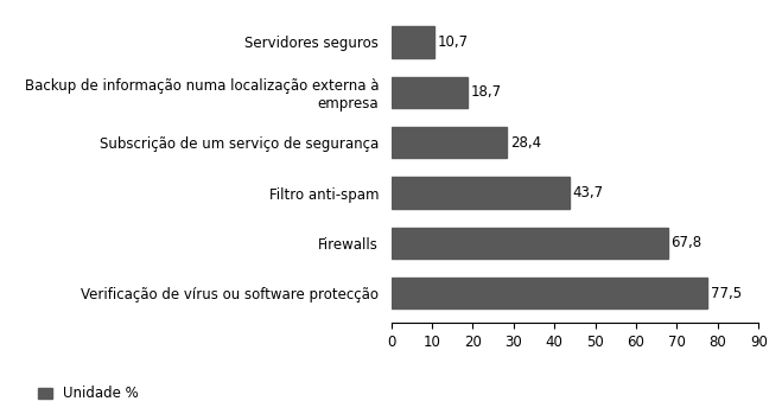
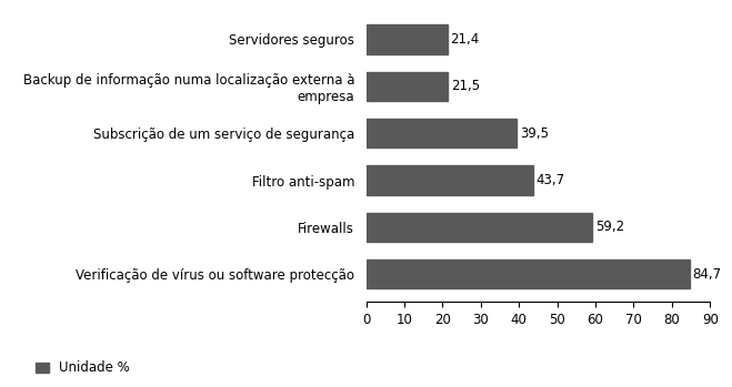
Servidores seguros: 10,7 -> 21,4
Backup de informação numa localização externa à empresa: 18,7 -> 21,5
Subscrição de um serviço de segurança: 28,4 -> 39,5
Firewalls: 67,8 -> 59,2
Verificação de vírus ou software protecção: 77,5 -> 84,7
